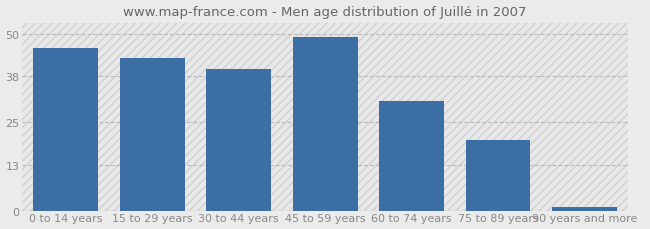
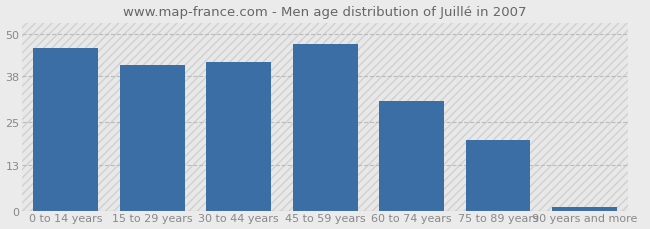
15 to 29 years: 43 -> 41
30 to 44 years: 40 -> 42
45 to 59 years: 49 -> 47
